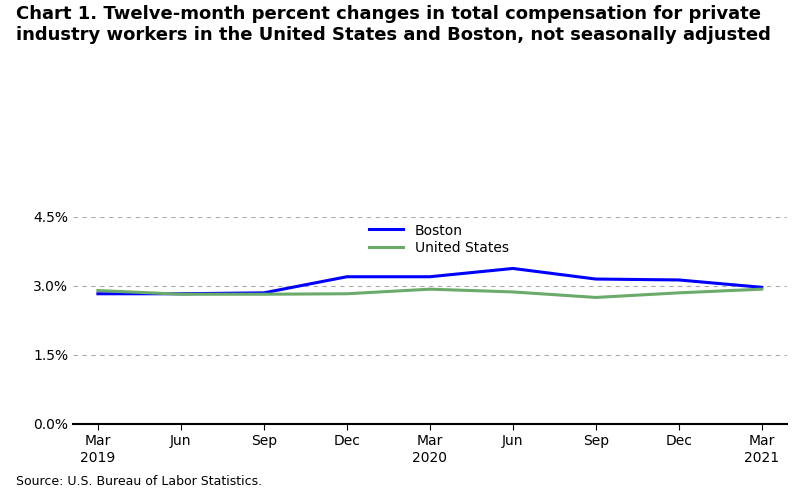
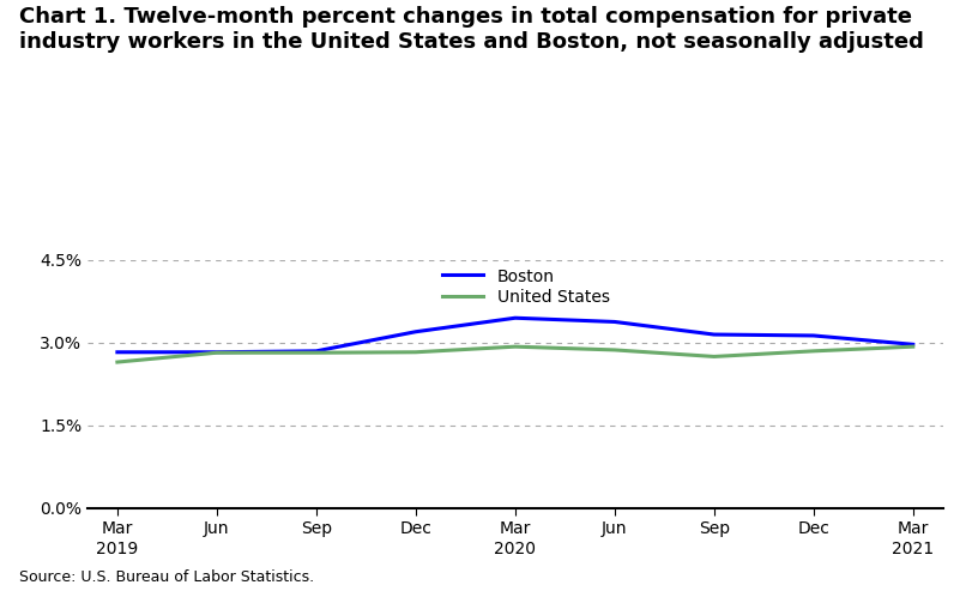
United States/Mar 2019: 2.90% -> 2.65%
Boston/Mar 2020: 3.20% -> 3.45%
